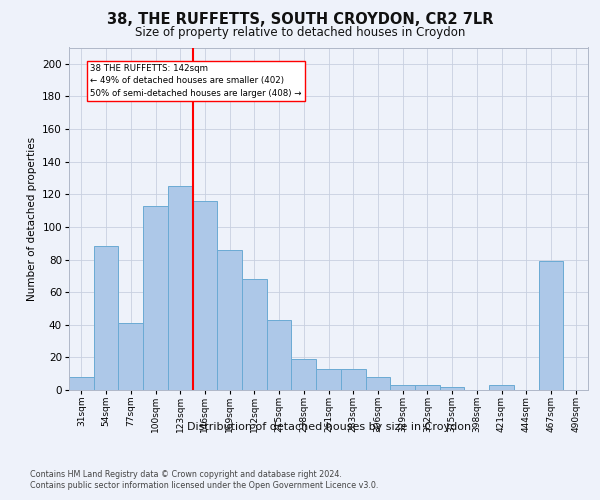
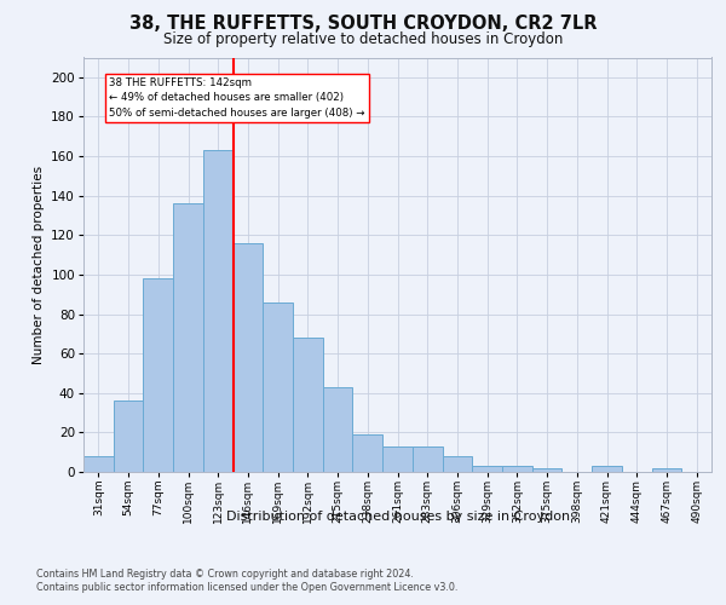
54sqm: 88 -> 36
77sqm: 41 -> 98
100sqm: 113 -> 136
123sqm: 125 -> 163
467sqm: 79 -> 2
